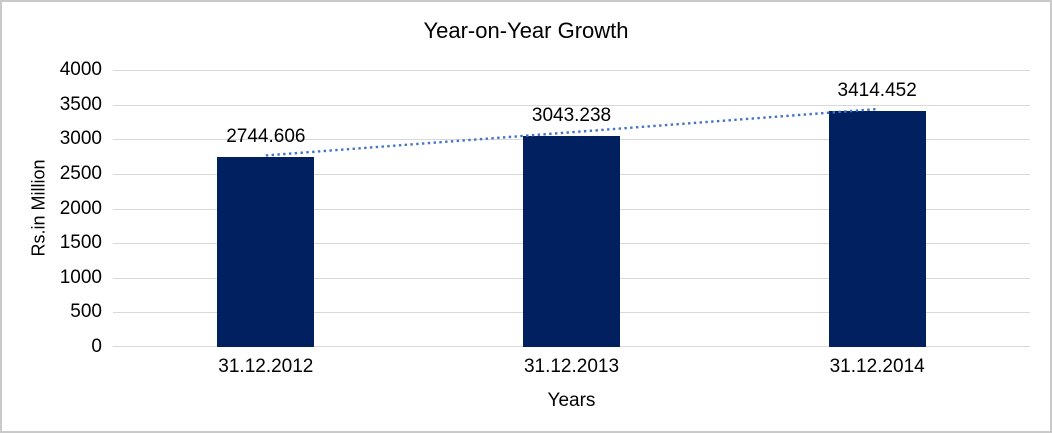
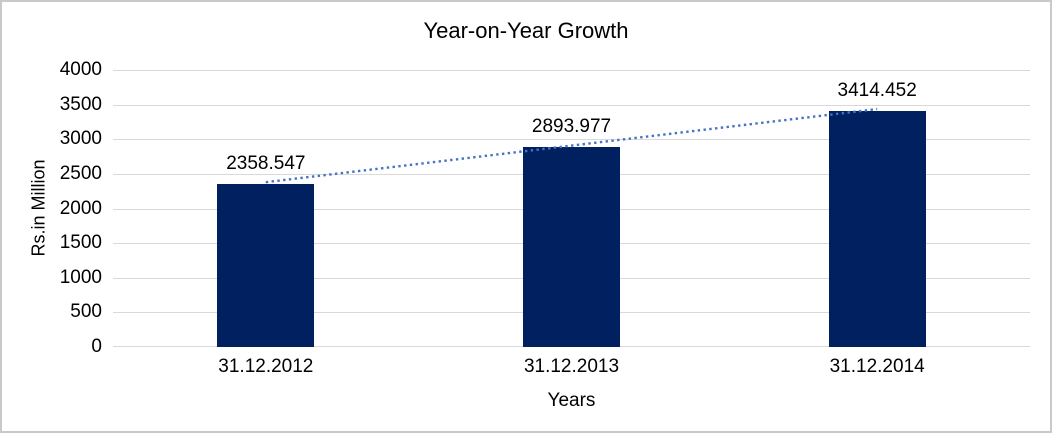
31.12.2012: 2744.606 -> 2358.547
31.12.2013: 3043.238 -> 2893.977
